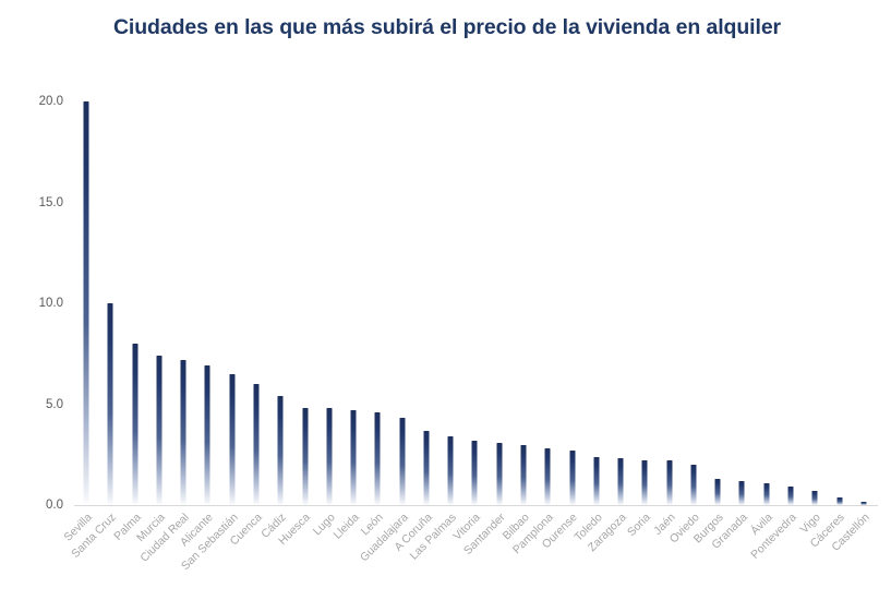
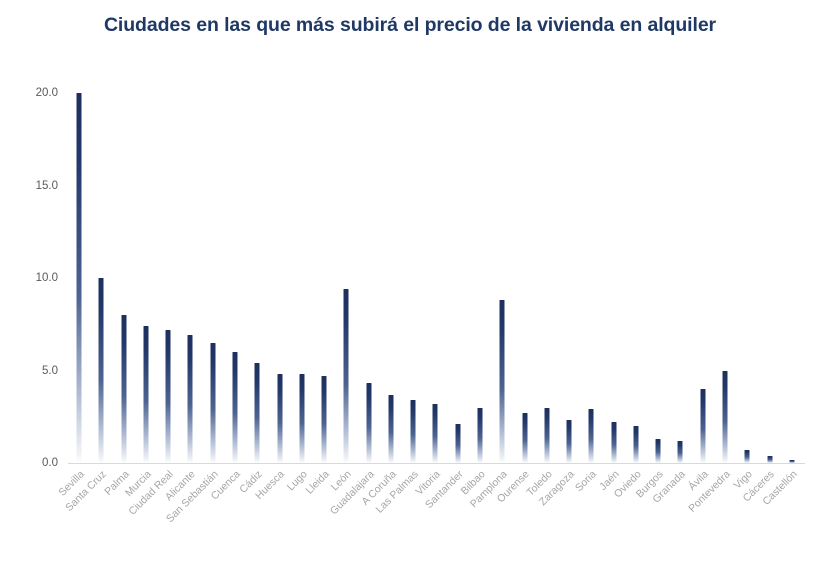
León: 4.6 -> 9.4
Santander: 3.1 -> 2.1
Pamplona: 2.8 -> 8.8
Toledo: 2.4 -> 3.0
Soria: 2.2 -> 2.9
Ávila: 1.1 -> 4.0
Pontevedra: 0.9 -> 5.0
